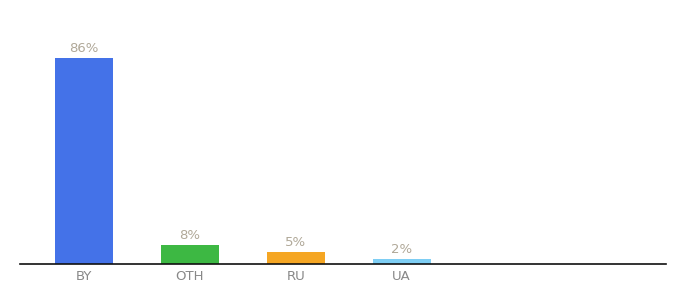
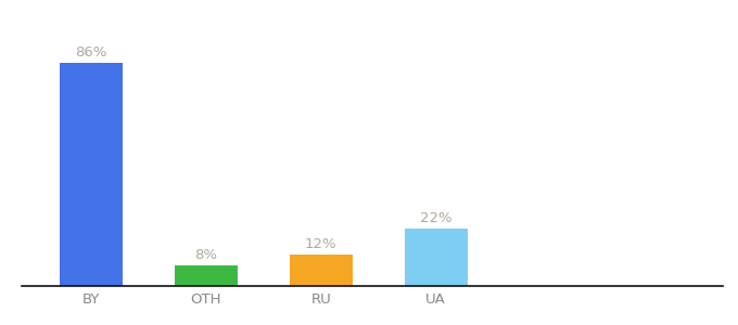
RU: 5% -> 12%
UA: 2% -> 22%
